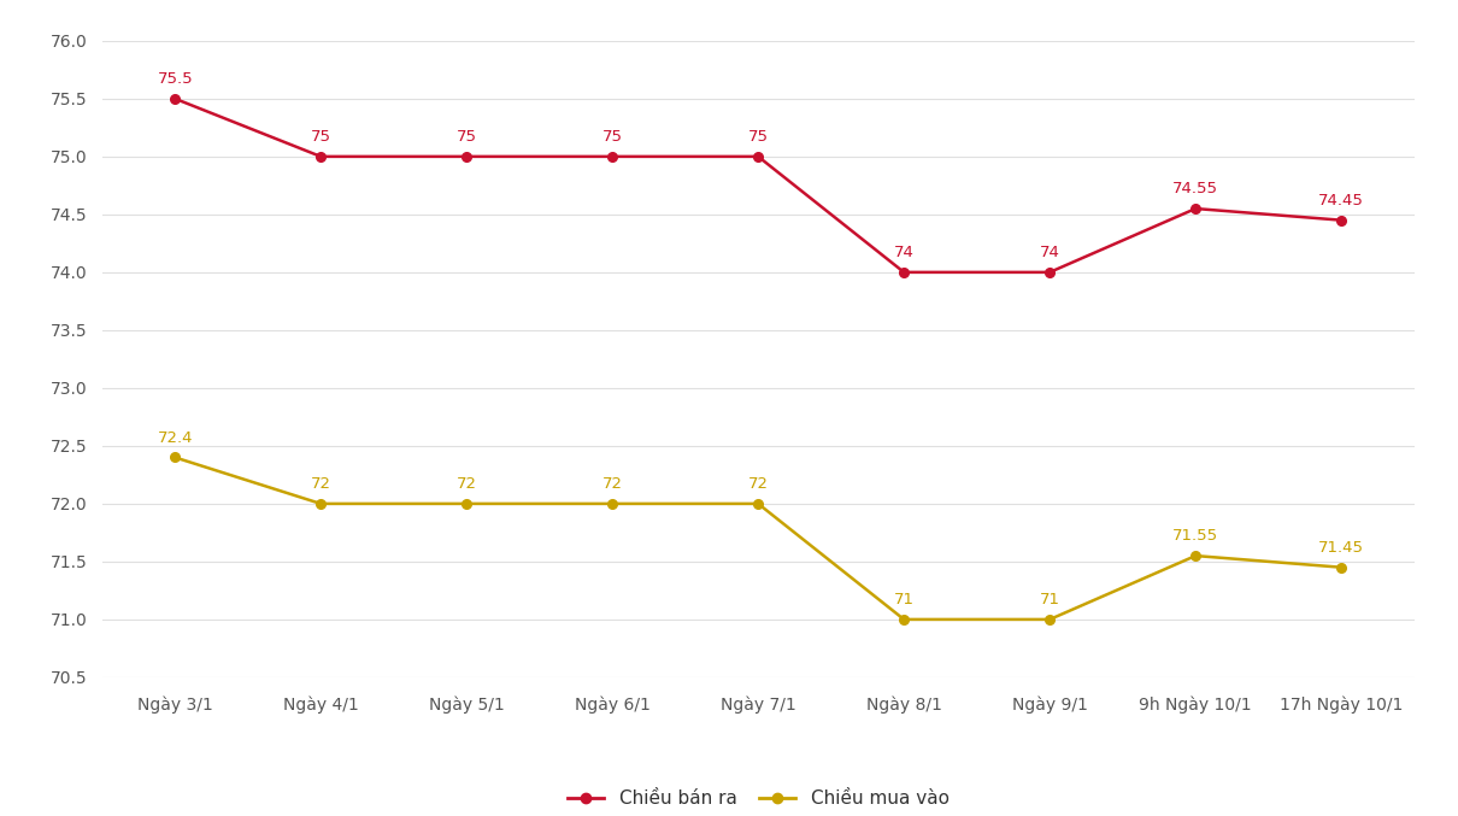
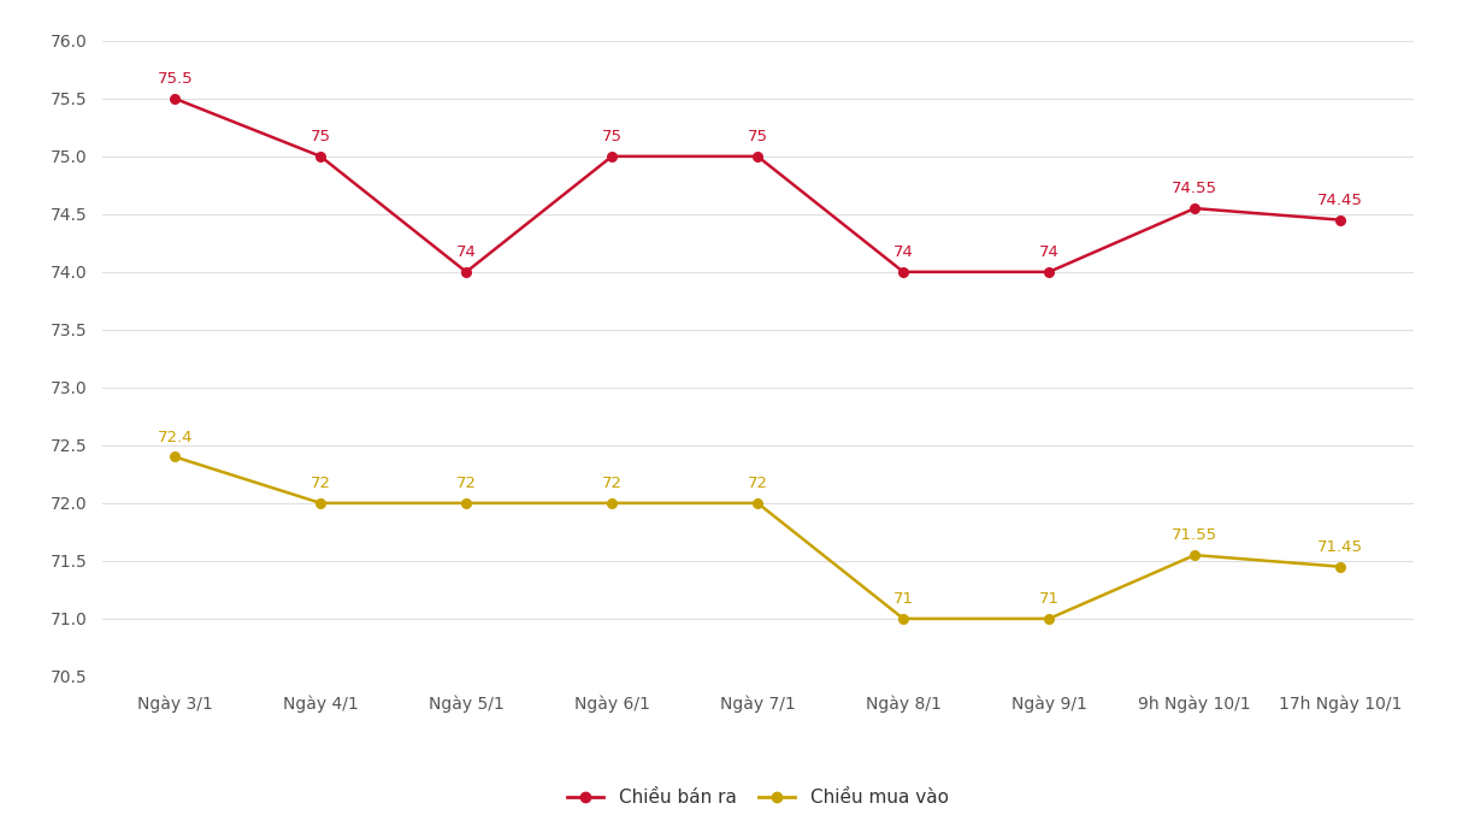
Chiều bán ra/Ngày 5/1: 75 -> 74
